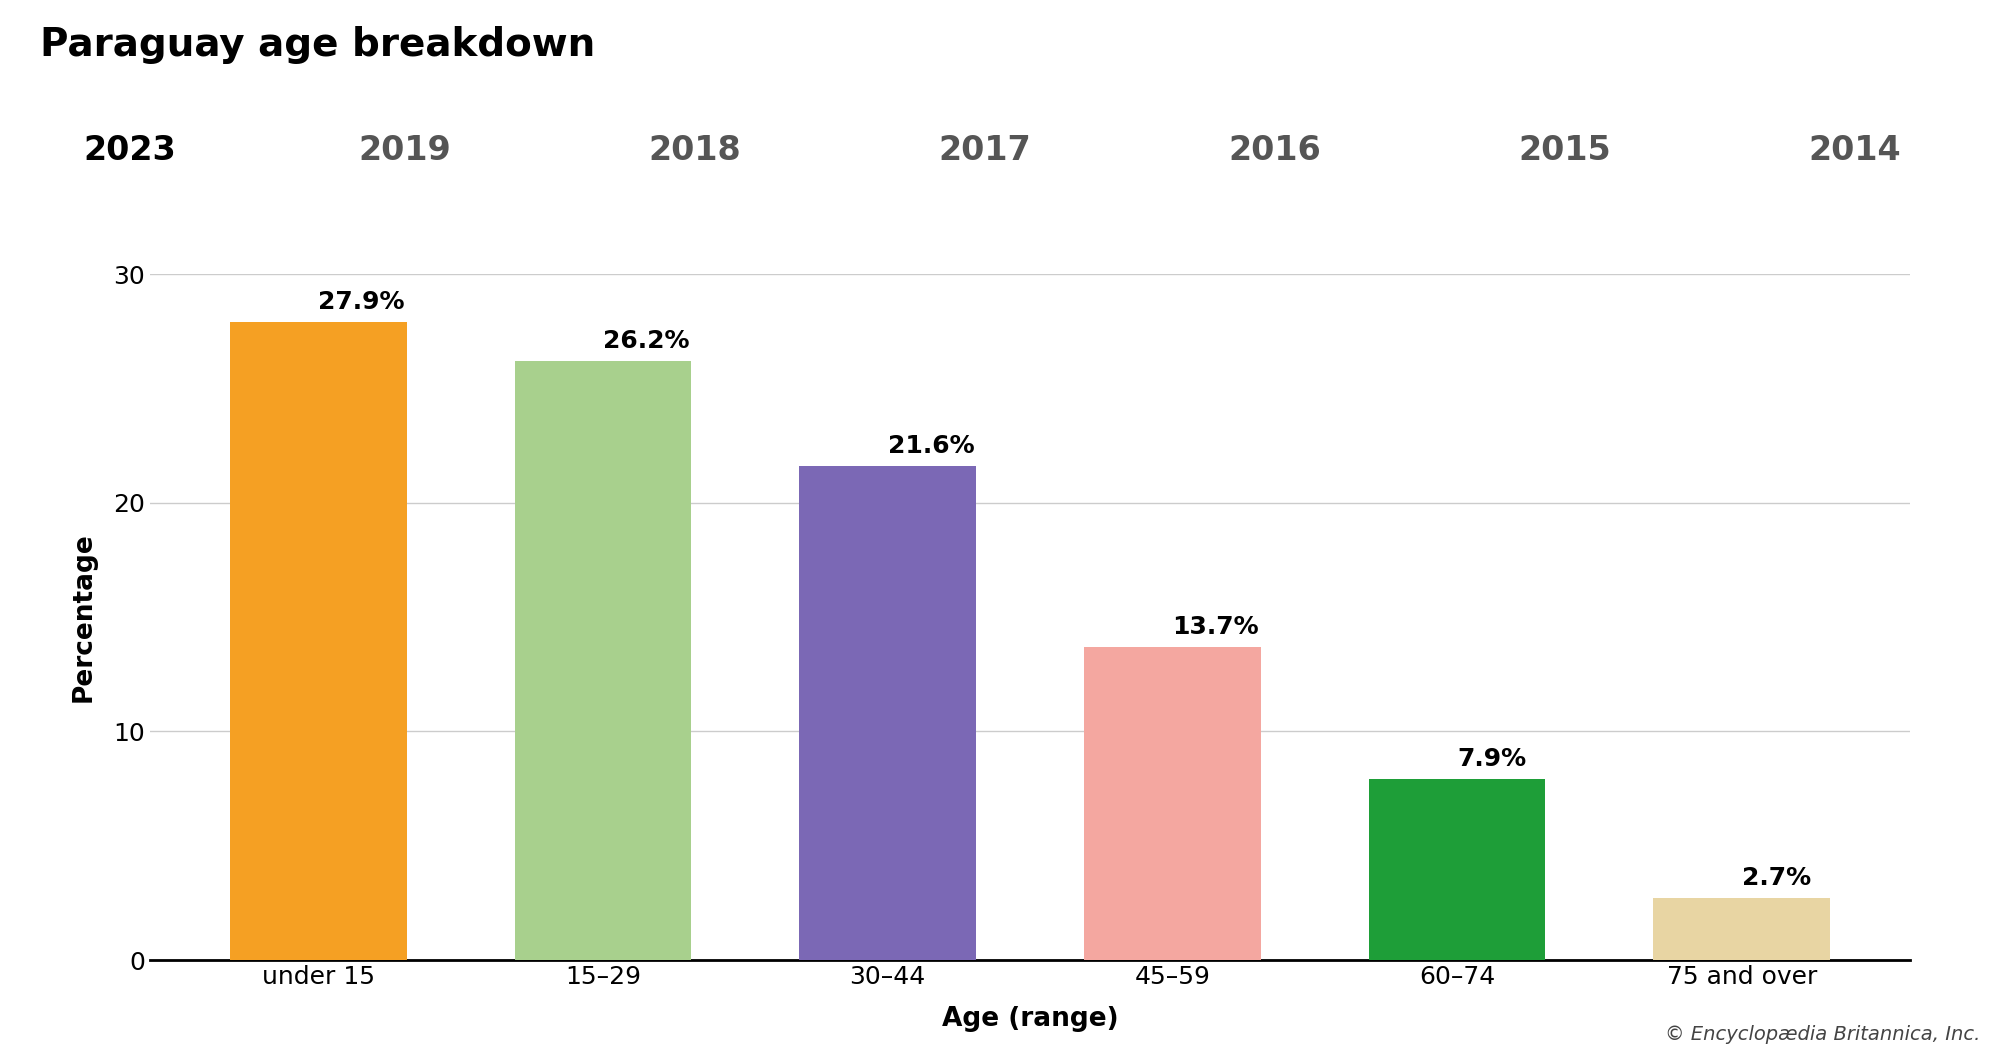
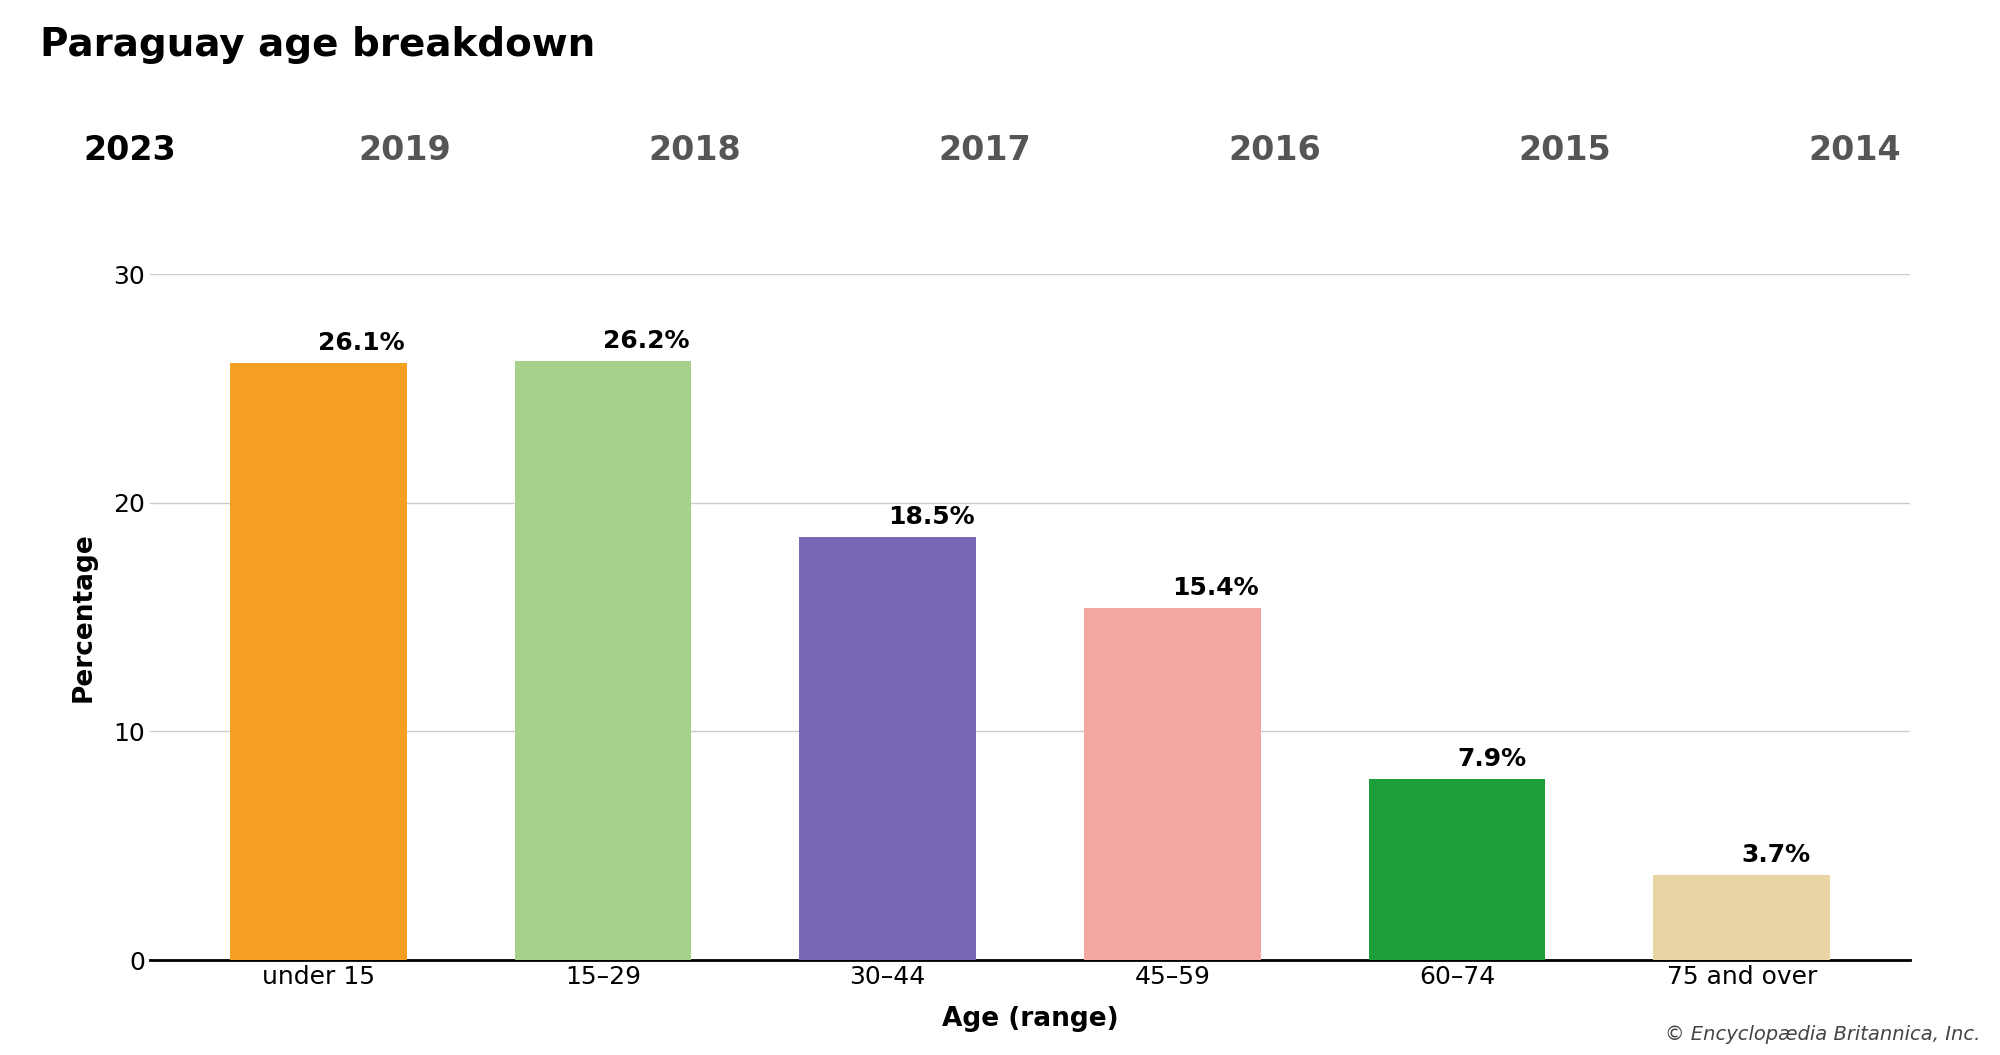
under 15: 27.9% -> 26.1%
30–44: 21.6% -> 18.5%
45–59: 13.7% -> 15.4%
75 and over: 2.7% -> 3.7%
